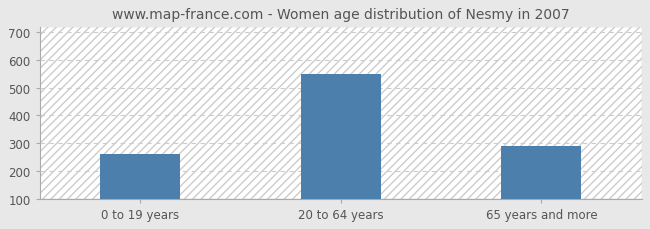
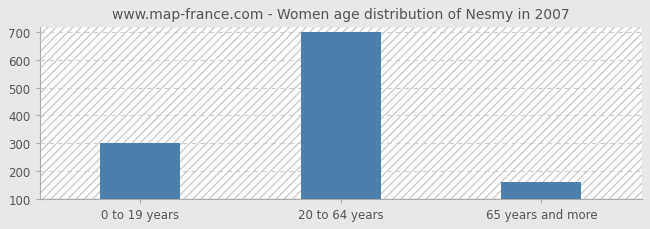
0 to 19 years: 260 -> 300
20 to 64 years: 550 -> 700
65 years and more: 290 -> 160
